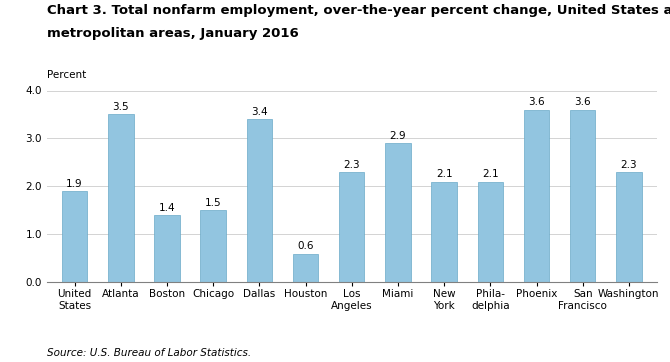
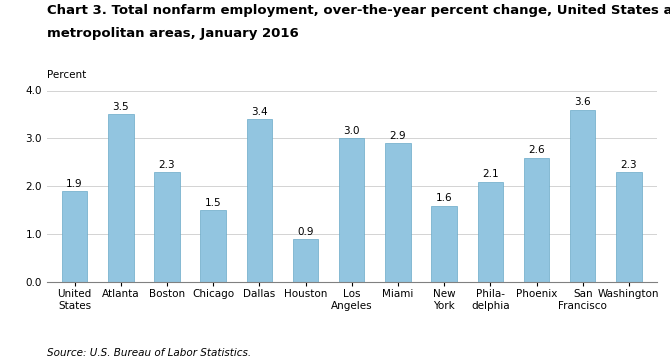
Boston: 1.4 -> 2.3
Houston: 0.6 -> 0.9
Los Angeles: 2.3 -> 3.0
New York: 2.1 -> 1.6
Phoenix: 3.6 -> 2.6
